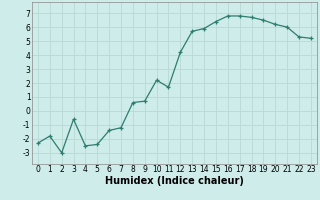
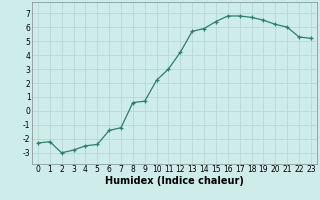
1: -1.8 -> -2.2
3: -0.6 -> -2.8
11: 1.7 -> 3.0
